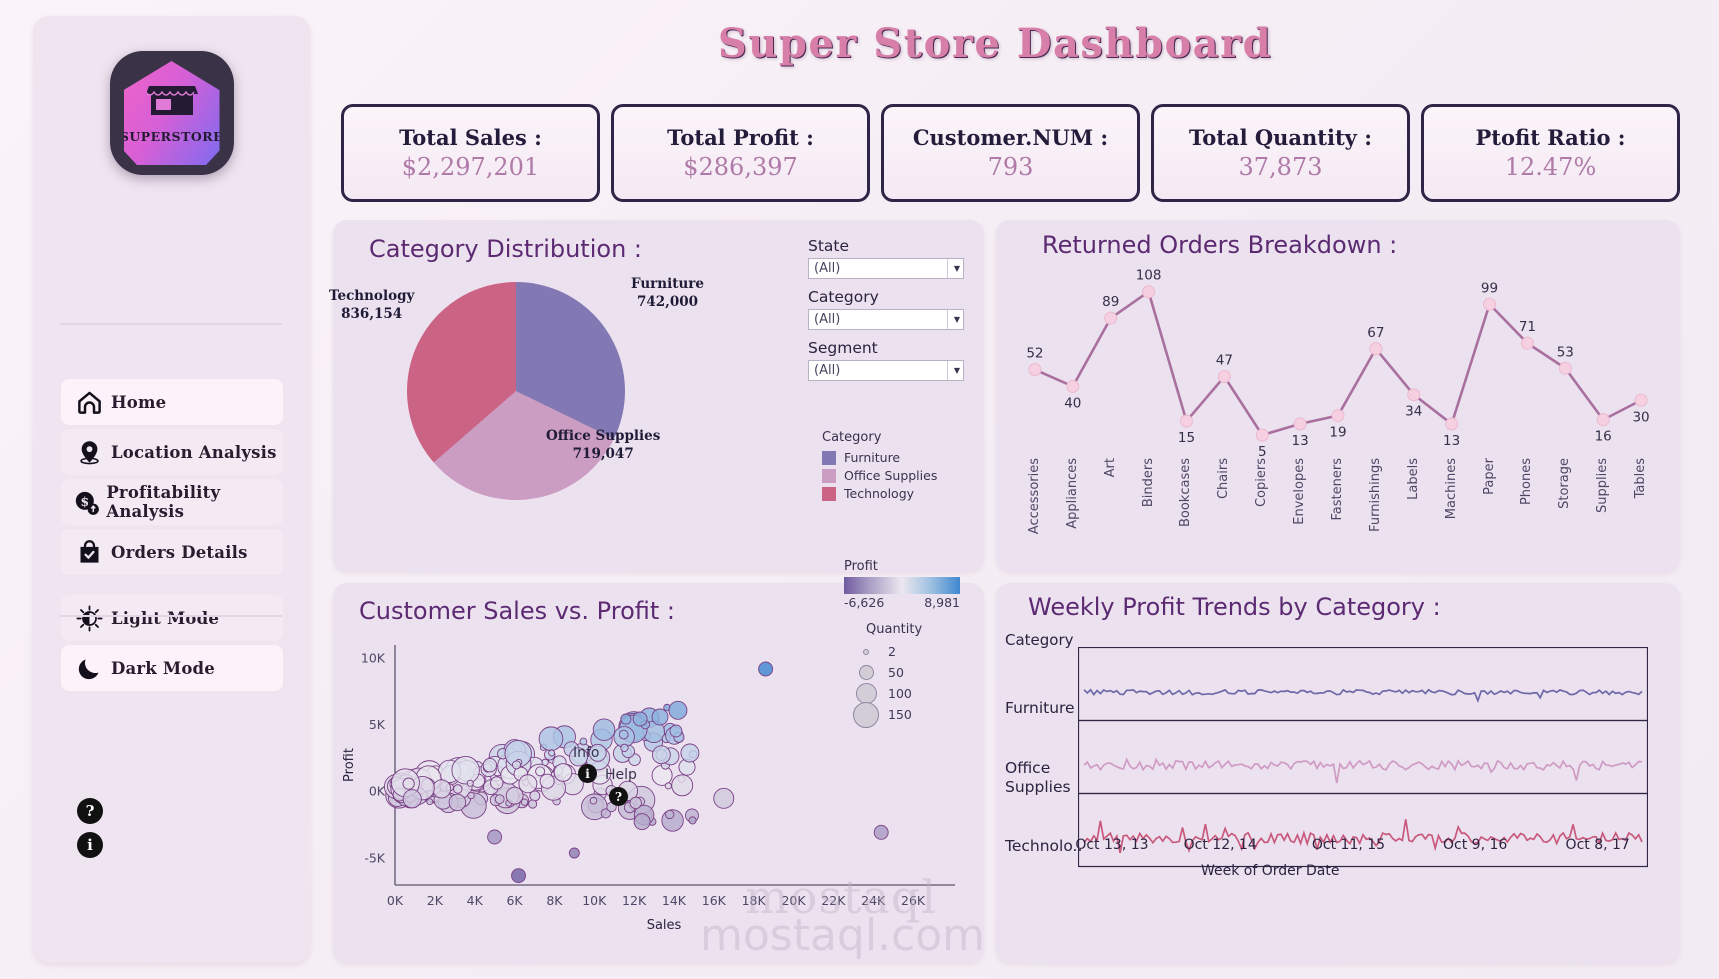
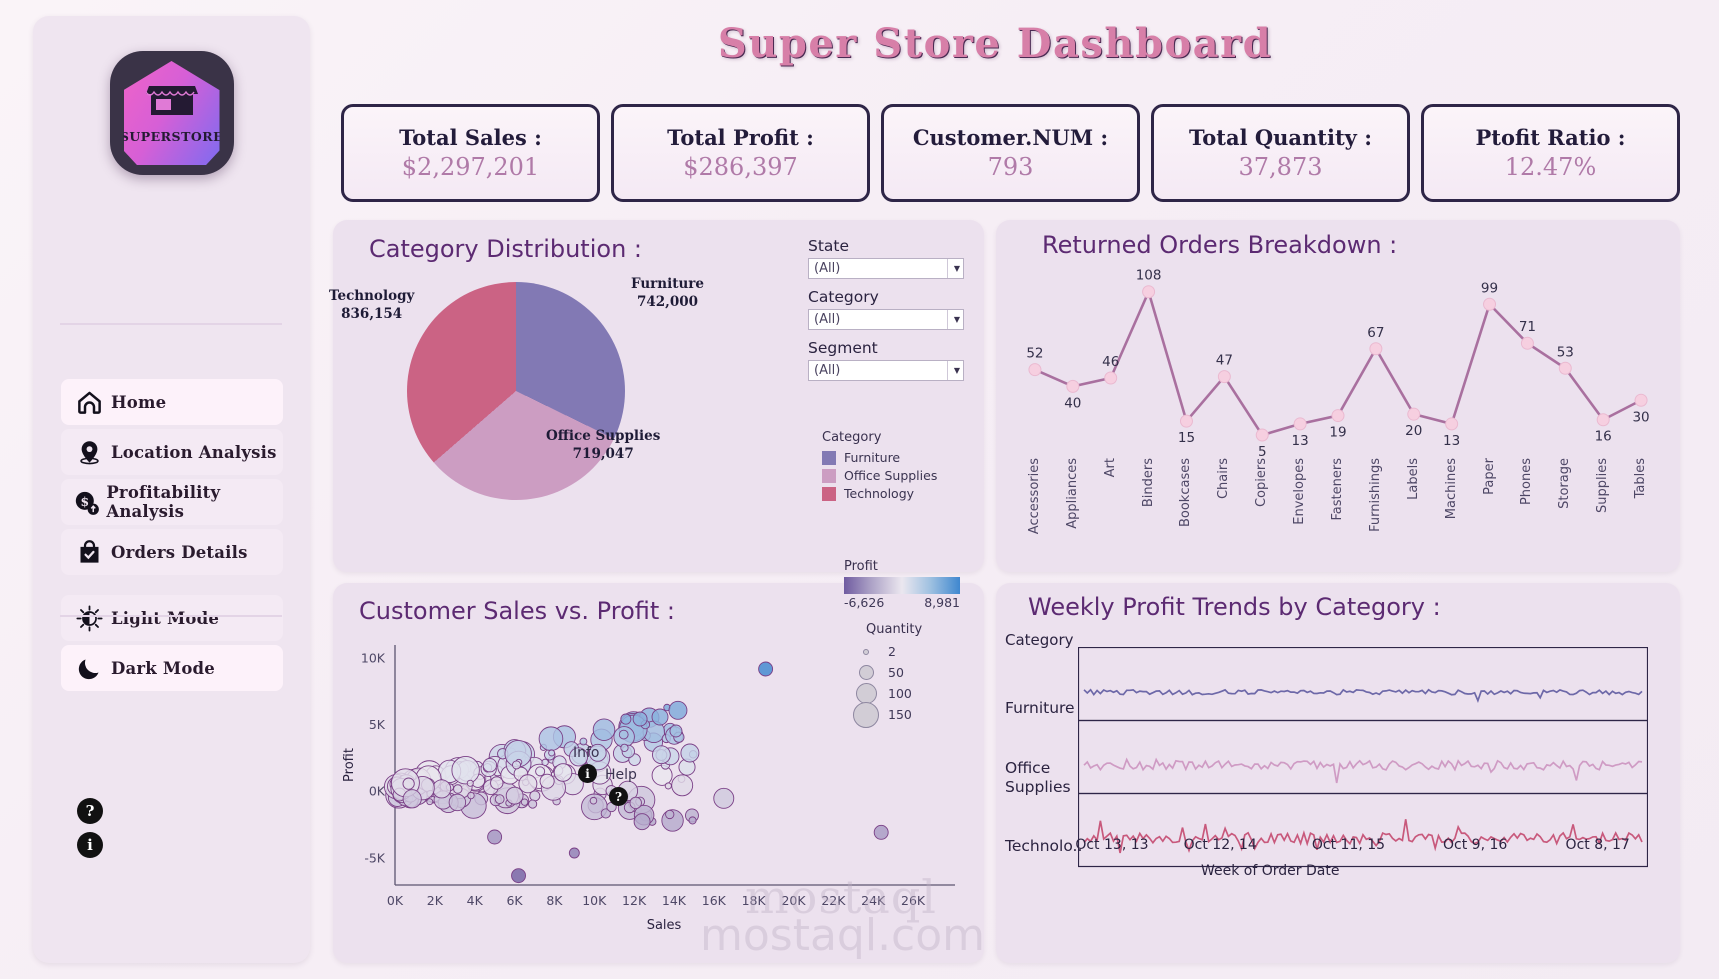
Returned Orders Breakdown :/Art: 89 -> 46
Returned Orders Breakdown :/Labels: 34 -> 20
